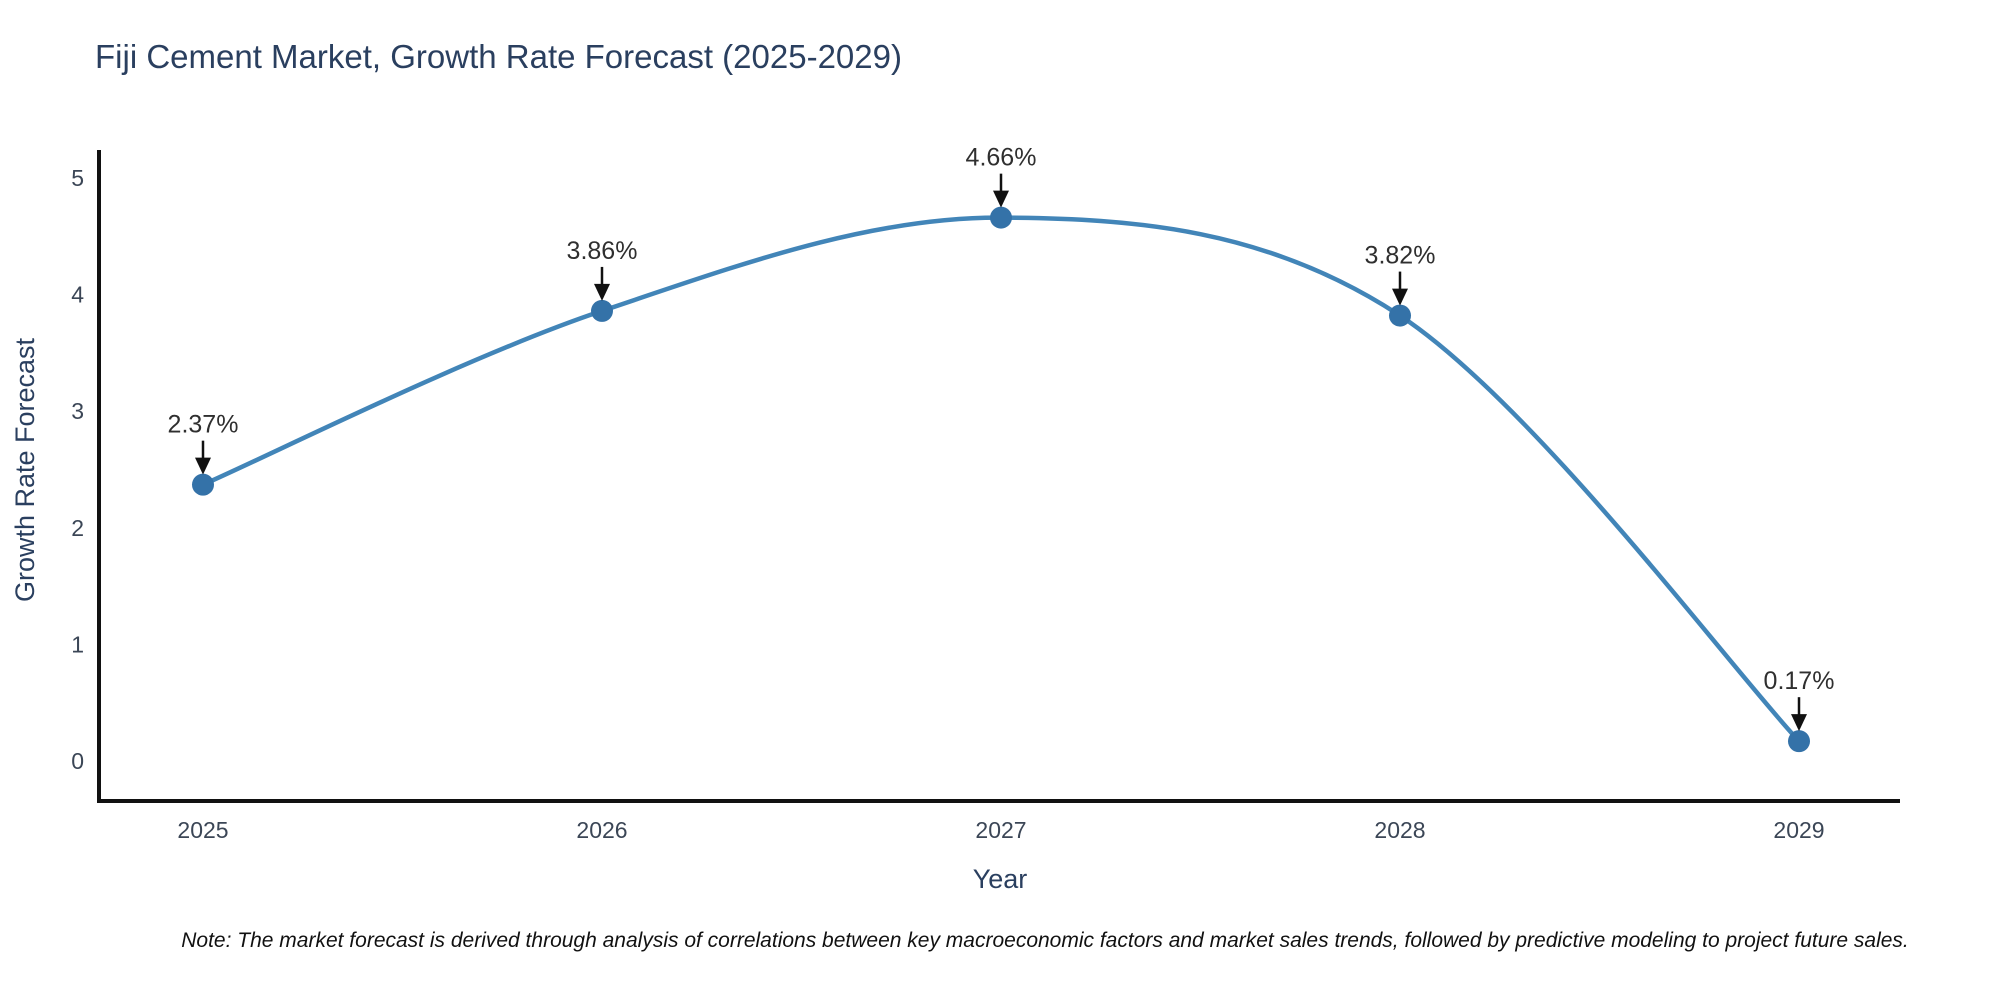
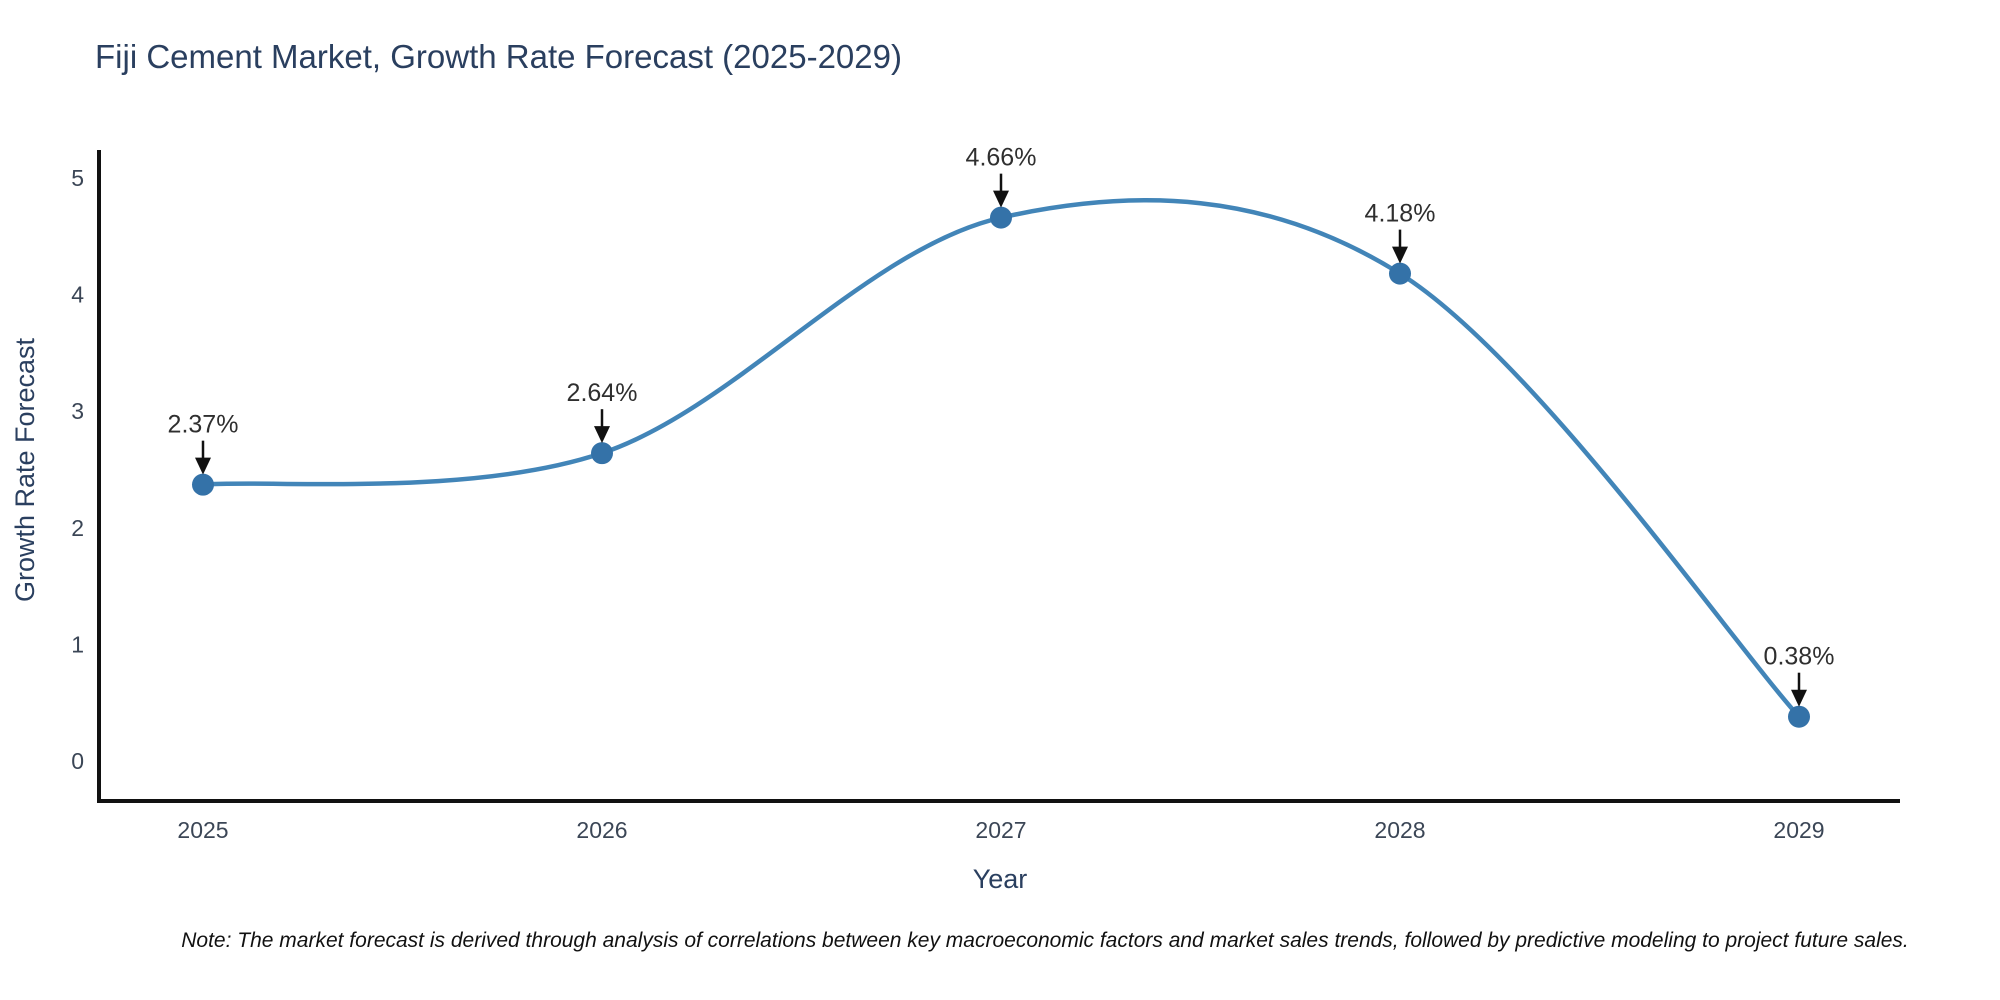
2026: 3.86% -> 2.64%
2028: 3.82% -> 4.18%
2029: 0.17% -> 0.38%
